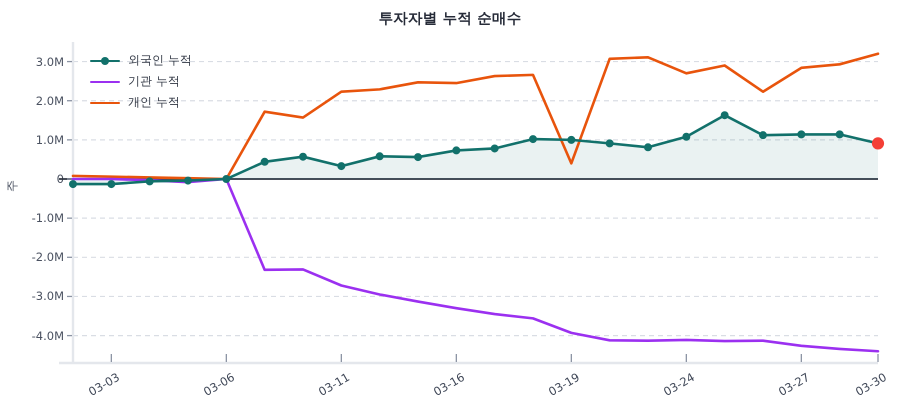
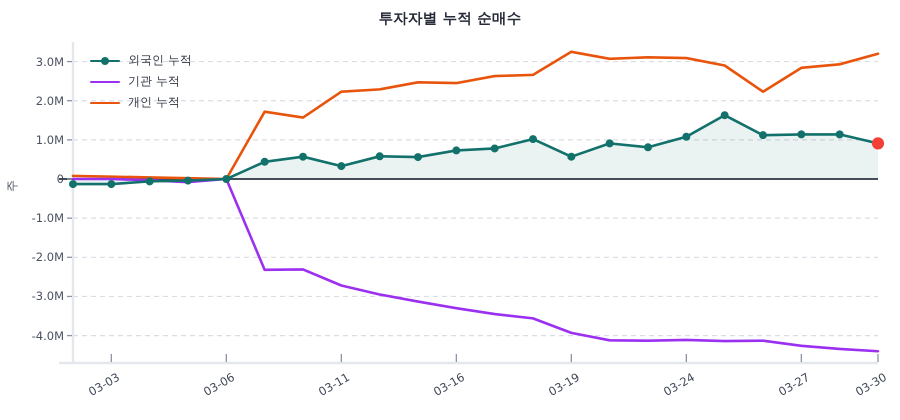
외국인 누적/03-19: 1.0M -> 0.6M
개인 누적/03-19: 0.4M -> 3.2M
개인 누적/03-24: 2.7M -> 3.1M
